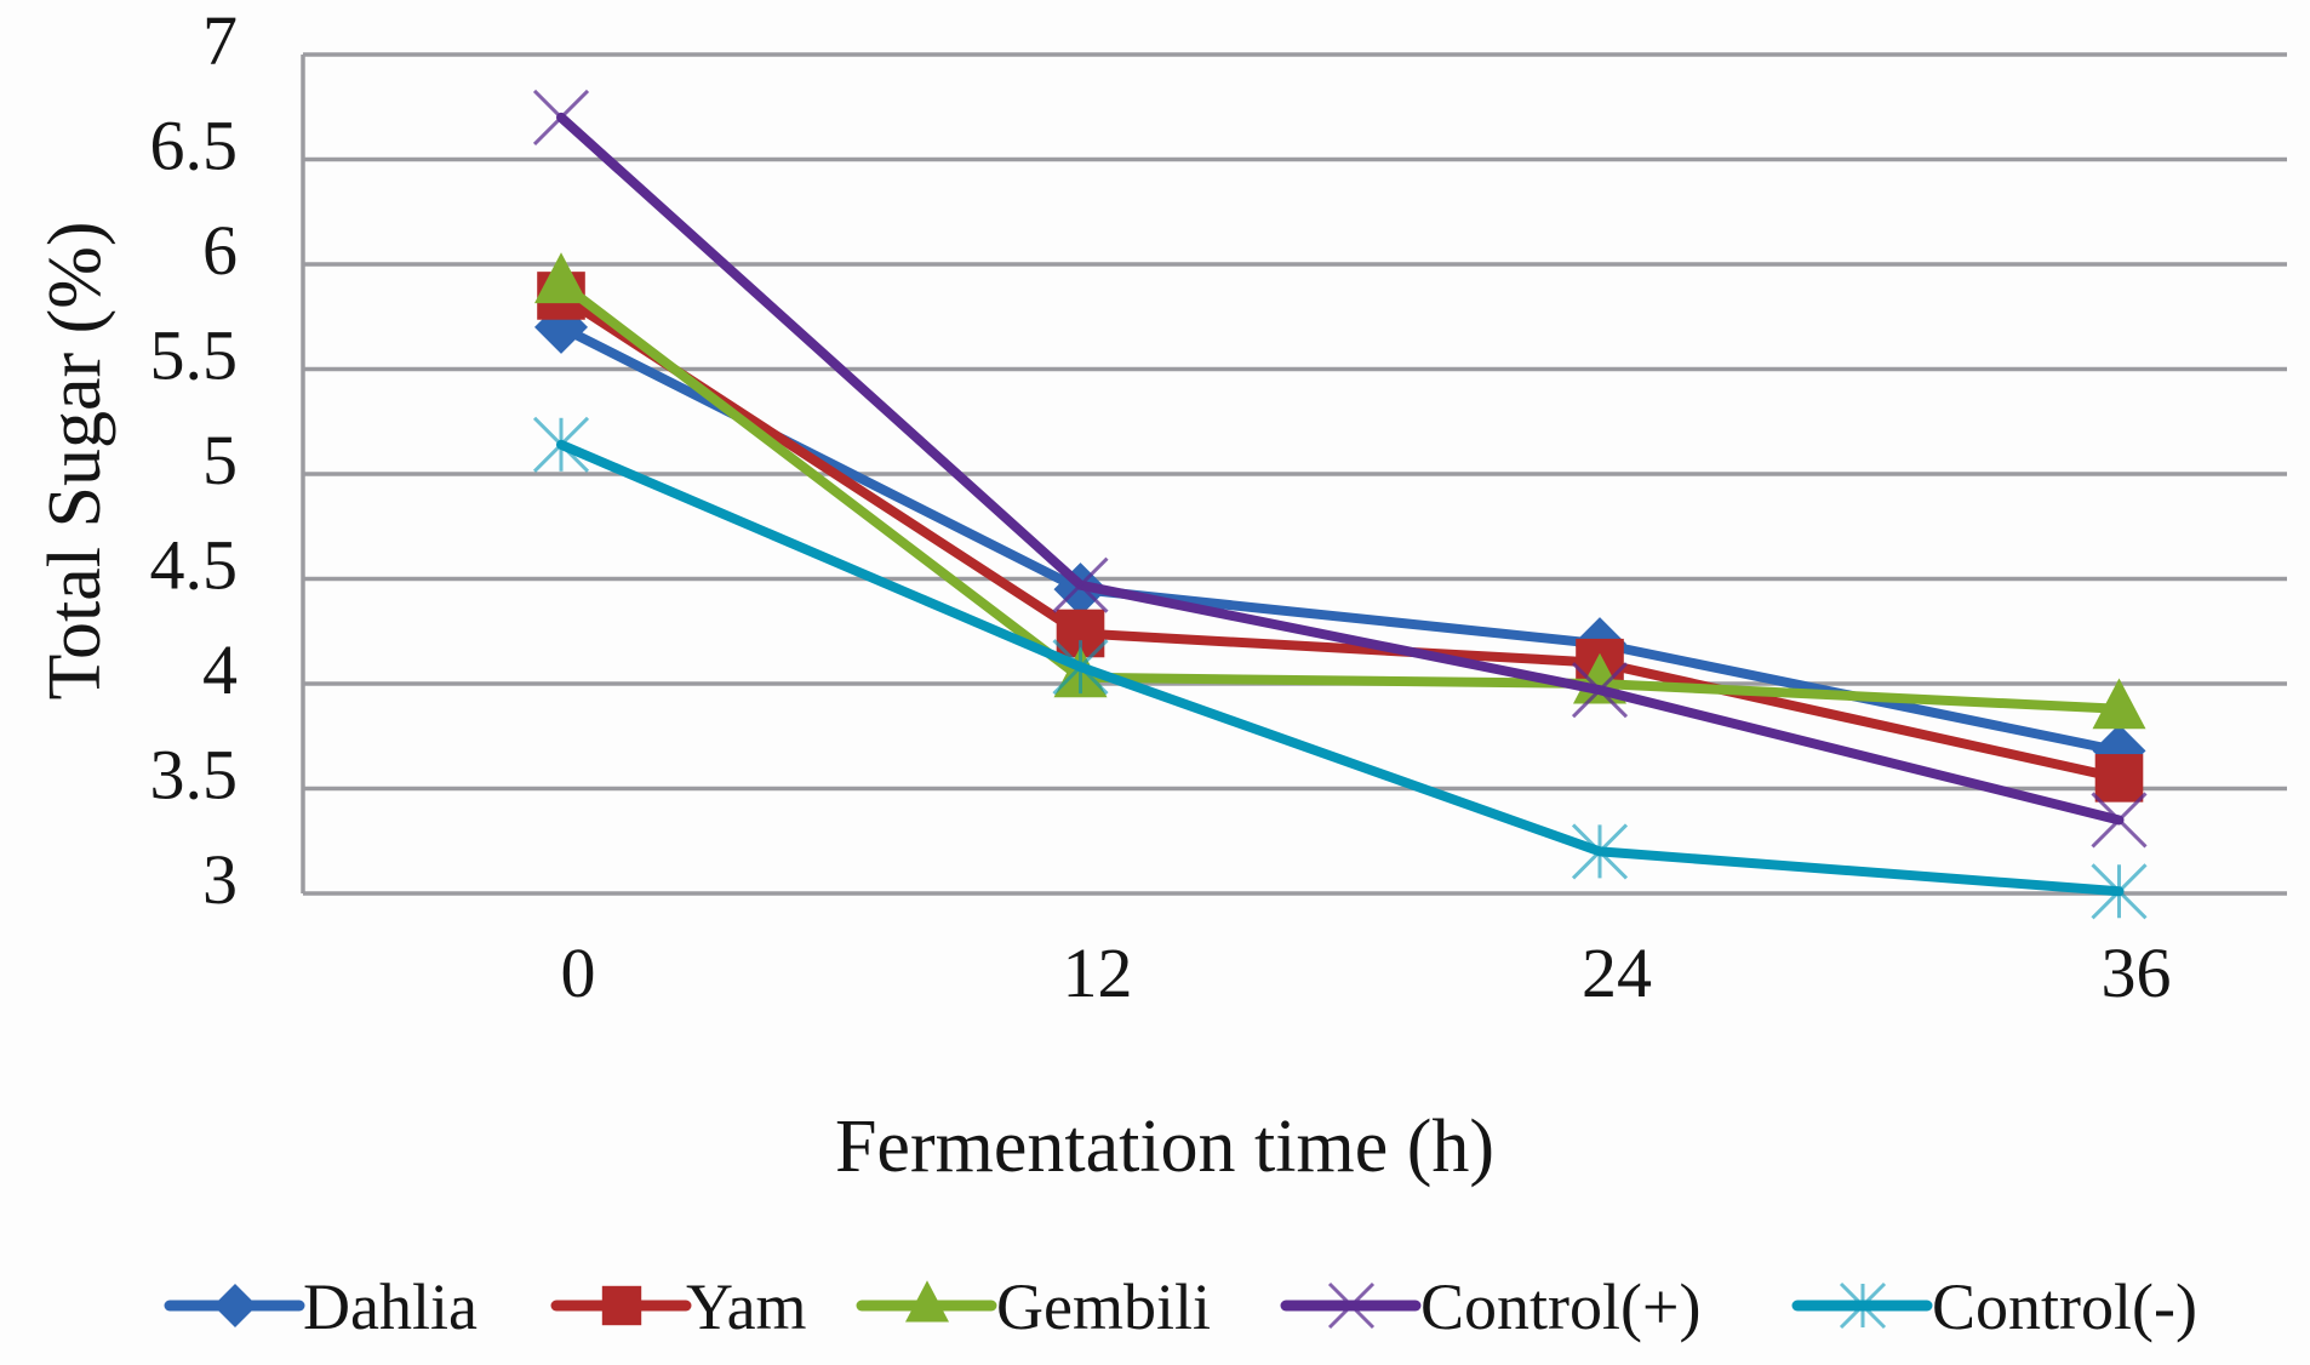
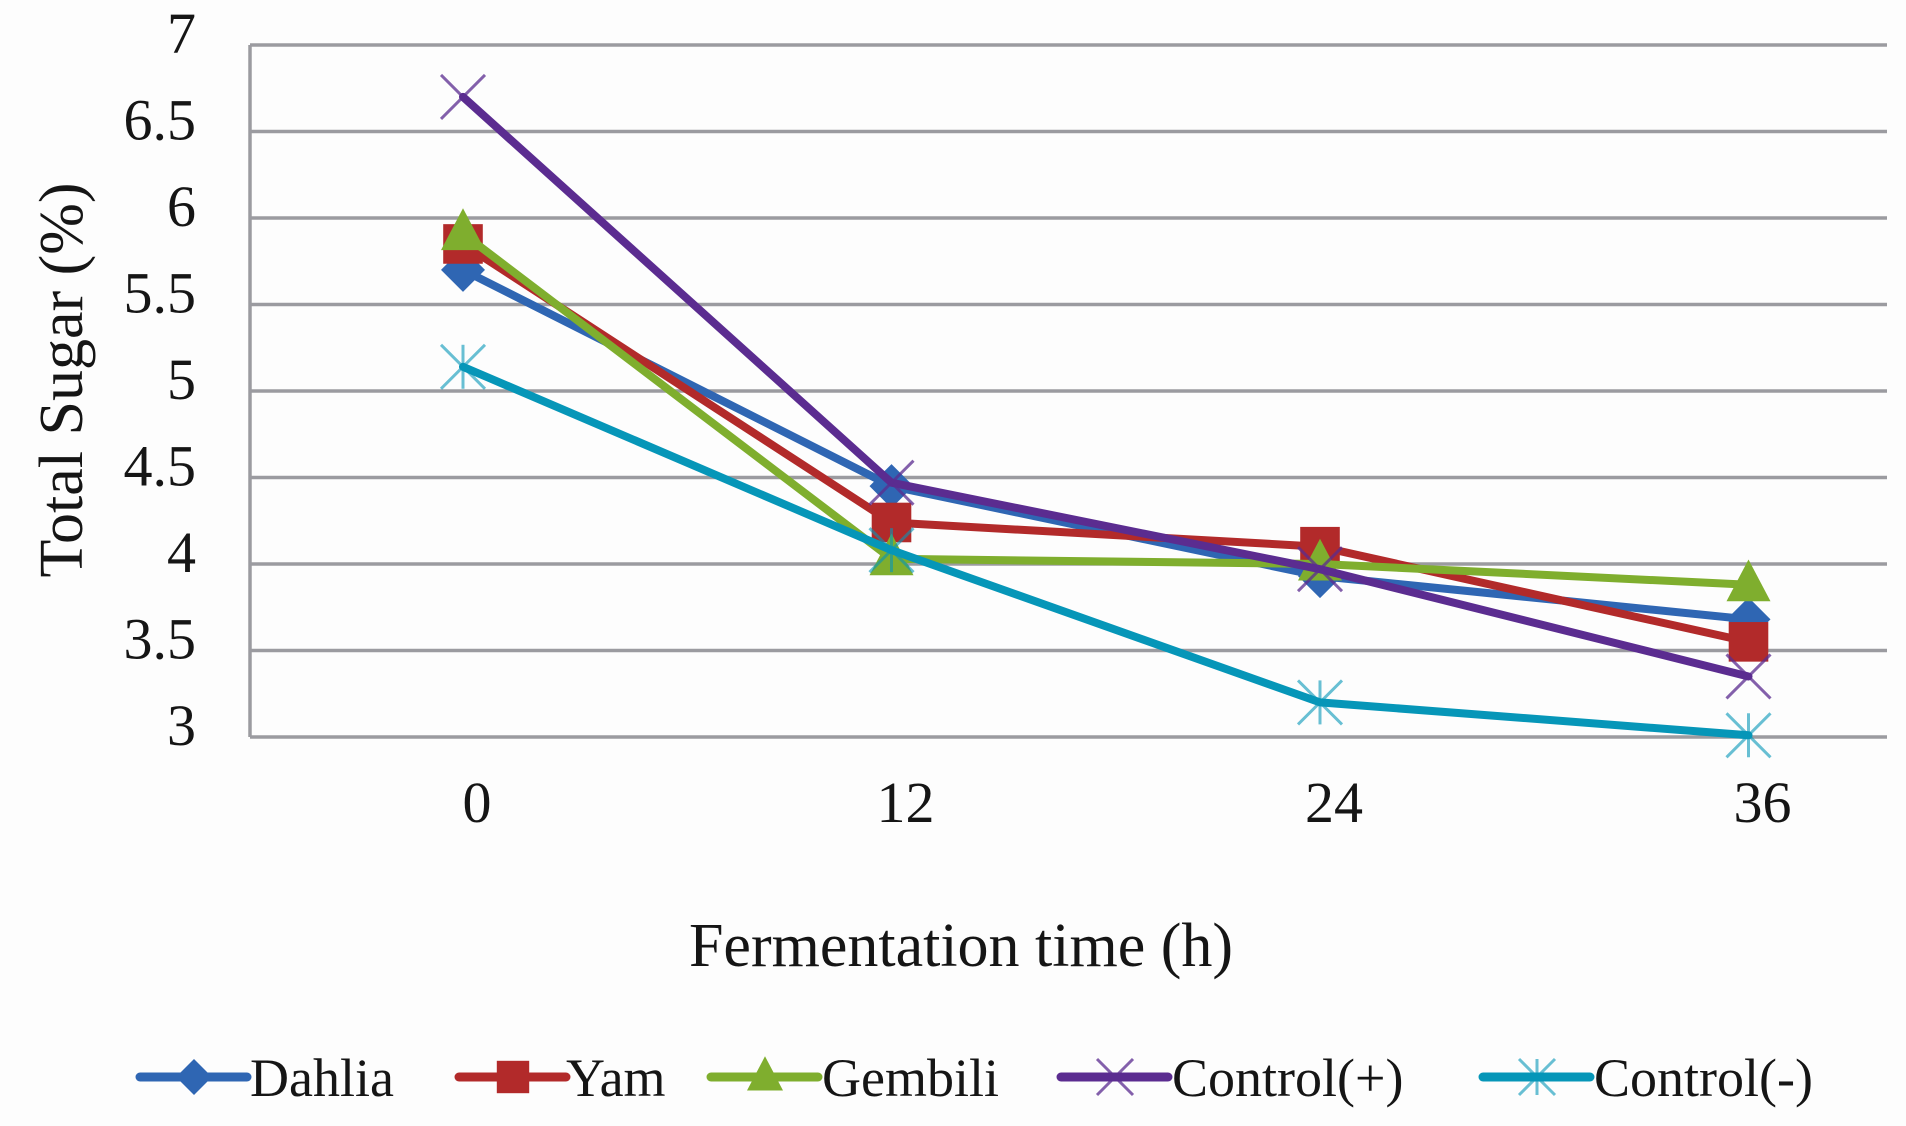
Dahlia/24: 4.19 -> 3.93
